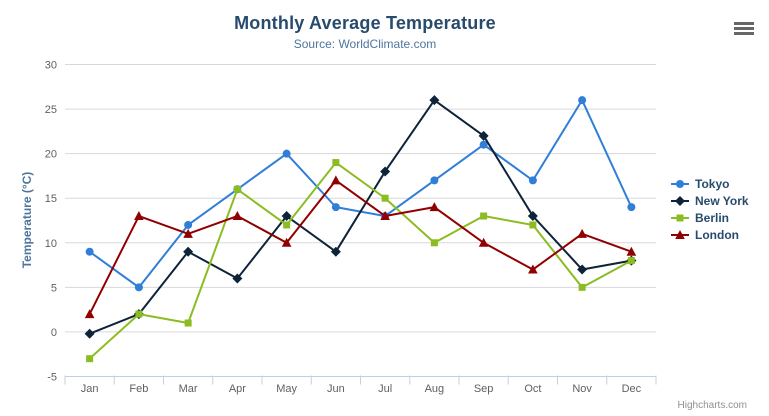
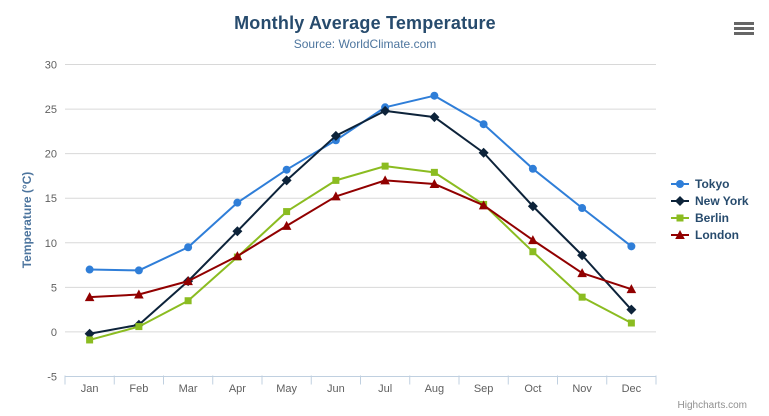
Tokyo/Jan: 9 -> 7
Berlin/Jan: -3 -> -1
London/Jan: 2 -> 4
Tokyo/Feb: 5 -> 7
New York/Feb: 2 -> 1
Berlin/Feb: 2 -> 1
London/Feb: 13 -> 4
Tokyo/Mar: 12 -> 10
New York/Mar: 9 -> 6
Berlin/Mar: 1 -> 4
London/Mar: 11 -> 6
Tokyo/Apr: 16 -> 14
New York/Apr: 6 -> 11
Berlin/Apr: 16 -> 8
London/Apr: 13 -> 8
Tokyo/May: 20 -> 18
New York/May: 13 -> 17
Berlin/May: 12 -> 14
London/May: 10 -> 12
Tokyo/Jun: 14 -> 22
New York/Jun: 9 -> 22
Berlin/Jun: 19 -> 17
London/Jun: 17 -> 15
Tokyo/Jul: 13 -> 25
New York/Jul: 18 -> 25
Berlin/Jul: 15 -> 19
London/Jul: 13 -> 17
Tokyo/Aug: 17 -> 26
New York/Aug: 26 -> 24
Berlin/Aug: 10 -> 18
London/Aug: 14 -> 17
Tokyo/Sep: 21 -> 23
New York/Sep: 22 -> 20
Berlin/Sep: 13 -> 14
London/Sep: 10 -> 14
Tokyo/Oct: 17 -> 18
New York/Oct: 13 -> 14
Berlin/Oct: 12 -> 9
London/Oct: 7 -> 10
Tokyo/Nov: 26 -> 14
New York/Nov: 7 -> 9
Berlin/Nov: 5 -> 4
London/Nov: 11 -> 7
Tokyo/Dec: 14 -> 10
New York/Dec: 8 -> 2
Berlin/Dec: 8 -> 1
London/Dec: 9 -> 5
